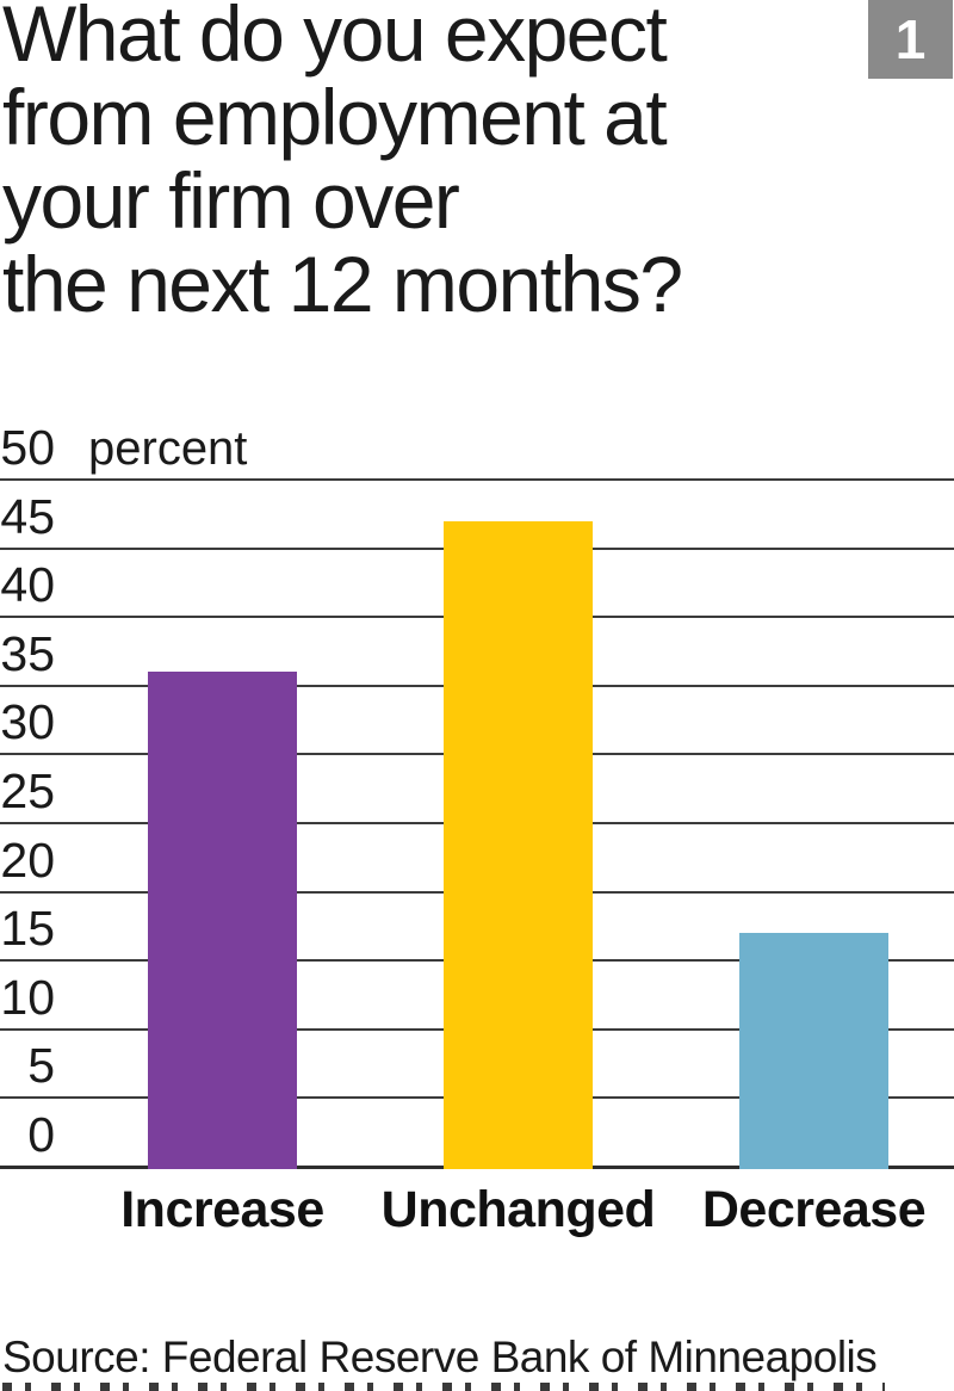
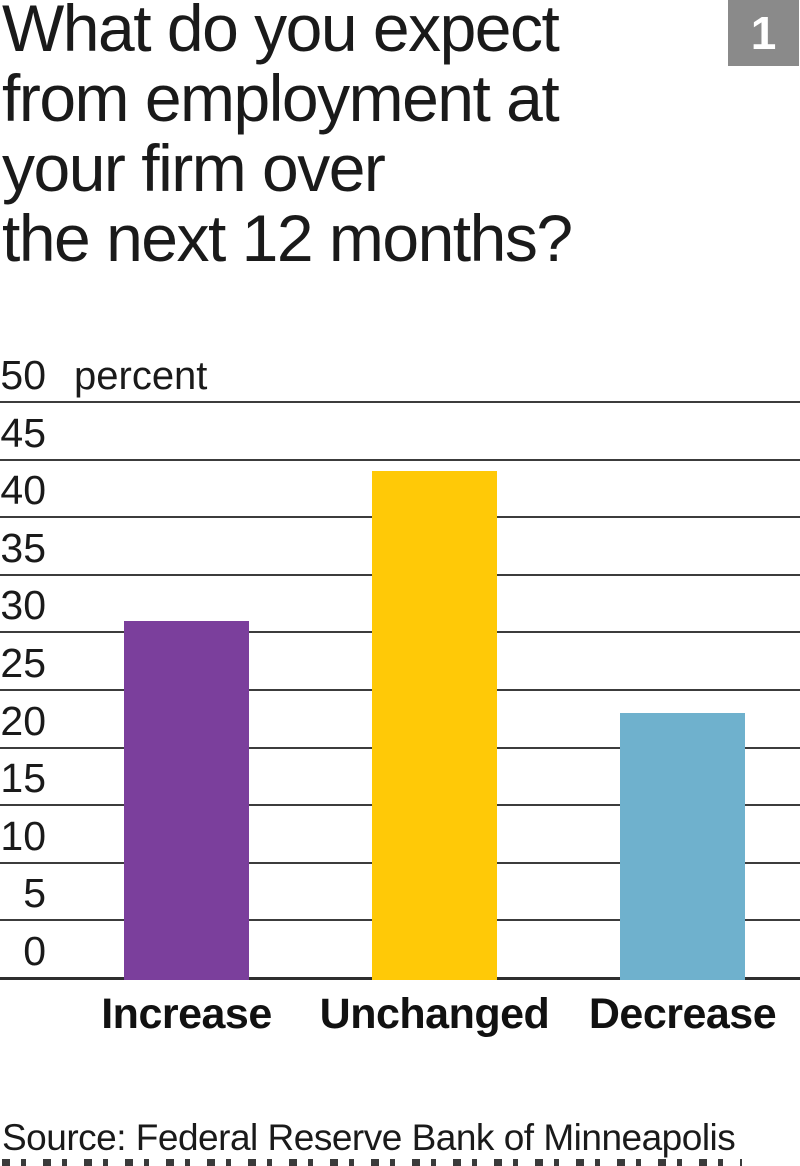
Increase: 36 -> 31
Unchanged: 47 -> 44
Decrease: 17 -> 23
